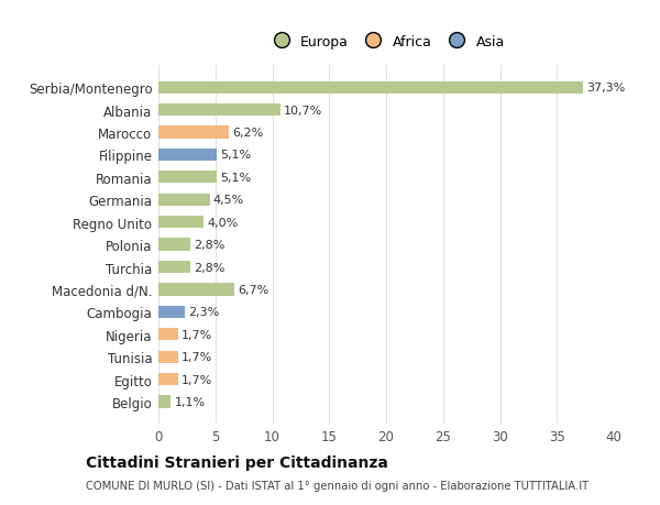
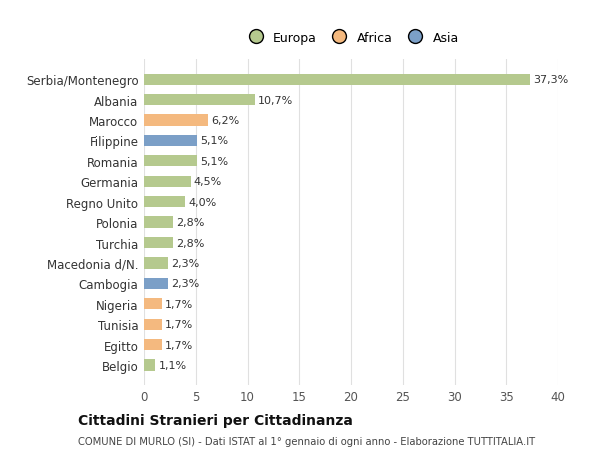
Macedonia d/N.: 6,7% -> 2,3%
